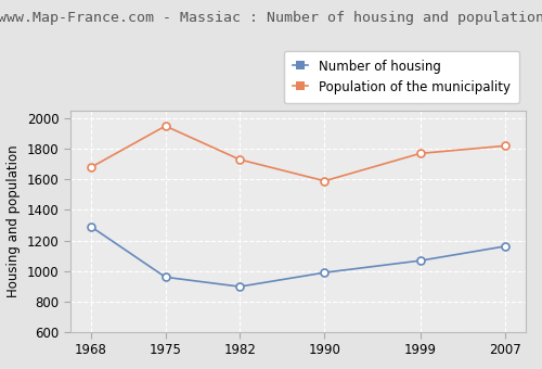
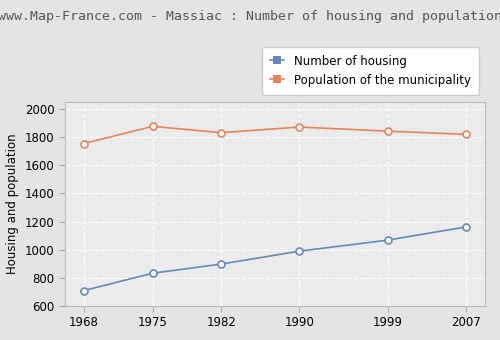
Number of housing/1968: 1290 -> 710
Population of the municipality/1968: 1680 -> 1760
Number of housing/1975: 960 -> 830
Population of the municipality/1975: 1950 -> 1880
Population of the municipality/1982: 1730 -> 1830
Population of the municipality/1990: 1590 -> 1870
Population of the municipality/1999: 1770 -> 1840
